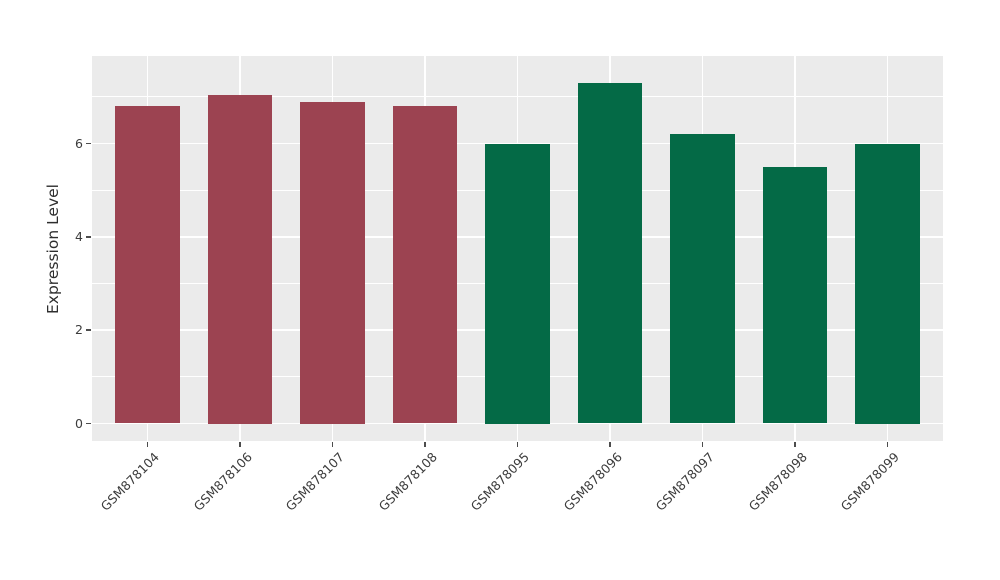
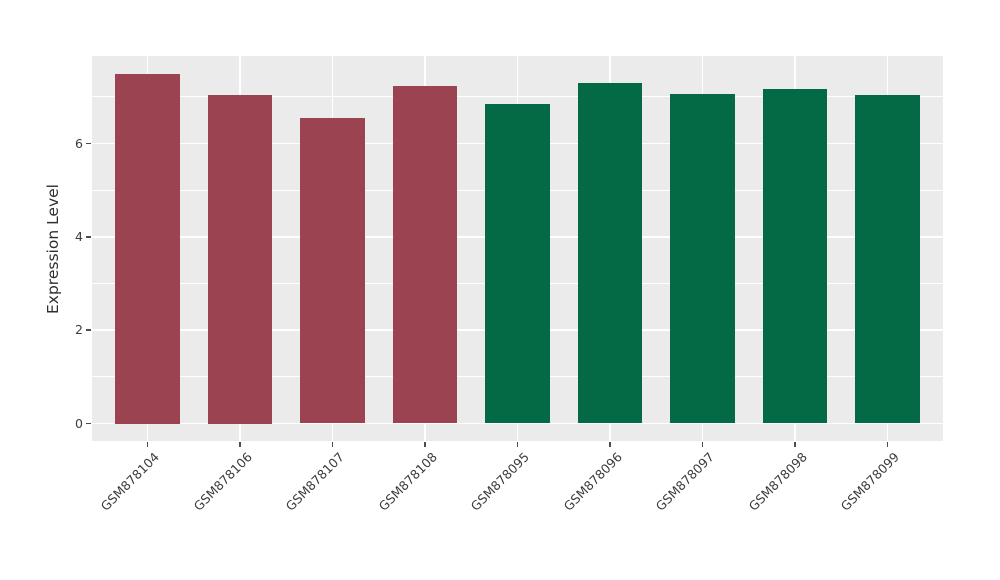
GSM878104: 6.8 -> 7.5
GSM878107: 6.9 -> 6.5
GSM878108: 6.8 -> 7.2
GSM878095: 6.0 -> 6.8
GSM878097: 6.2 -> 7.1
GSM878098: 5.5 -> 7.2
GSM878099: 6.0 -> 7.0
